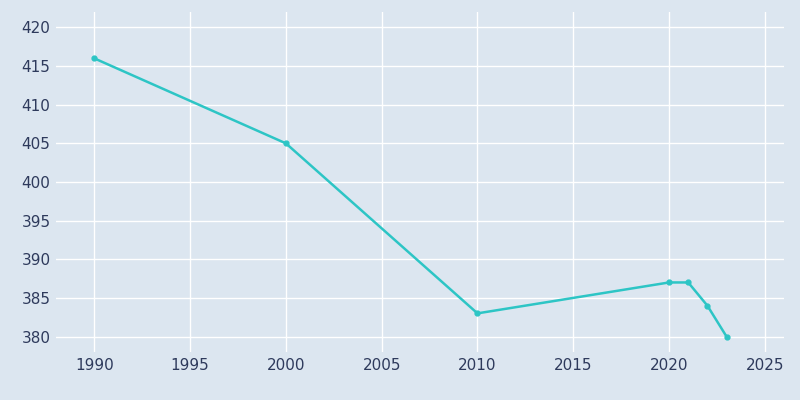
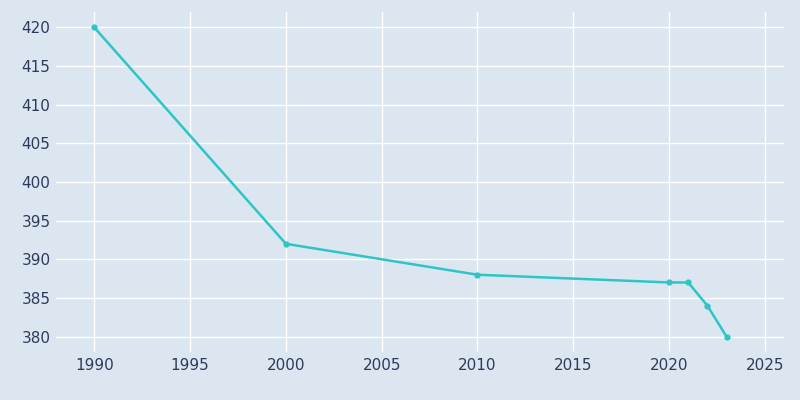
1990: 416 -> 420
2000: 405 -> 392
2010: 383 -> 388
